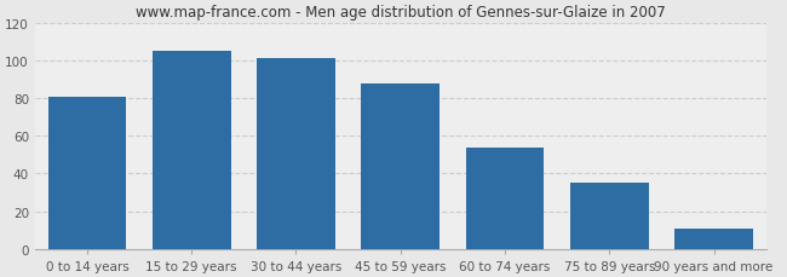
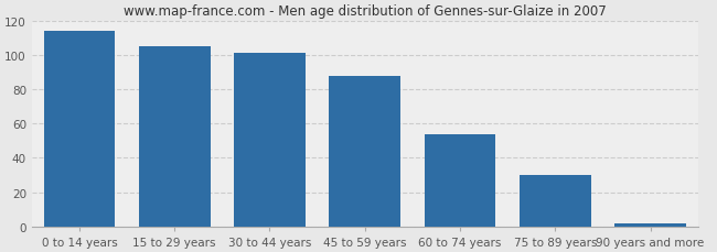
0 to 14 years: 81 -> 114
75 to 89 years: 35 -> 30
90 years and more: 11 -> 2
